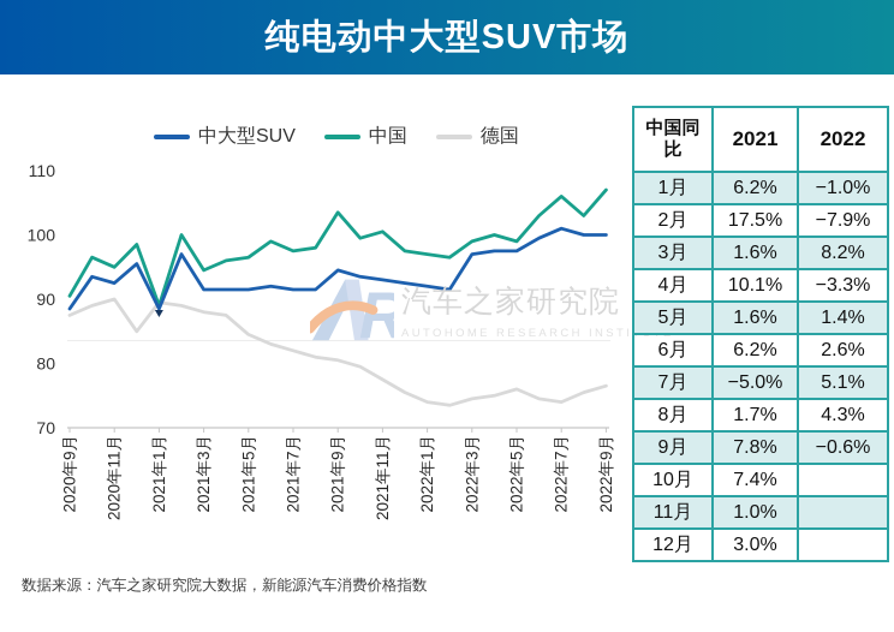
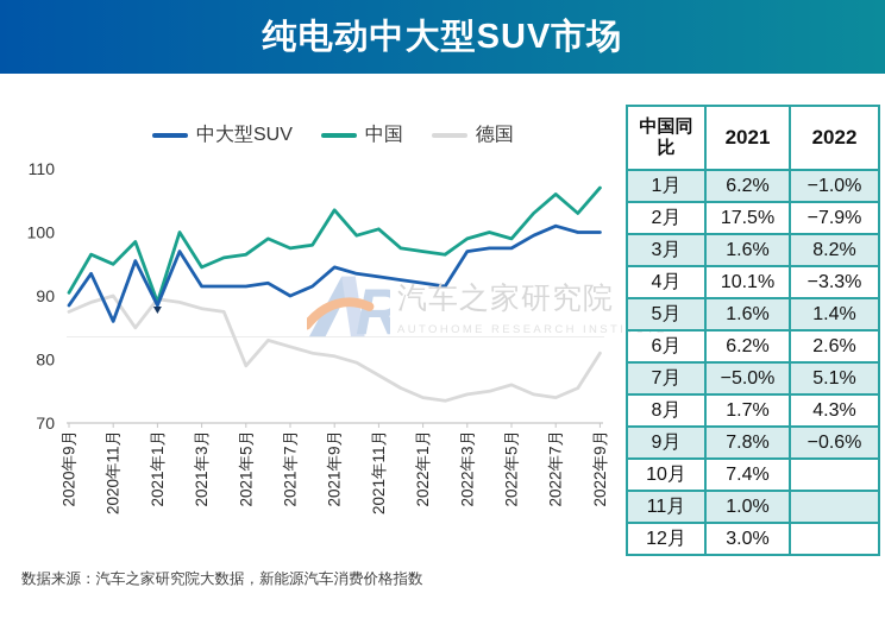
中大型SUV/2020年11月: 92 -> 86
德国/2021年5月: 84 -> 79
中大型SUV/2021年7月: 92 -> 90
德国/2022年9月: 76 -> 81
